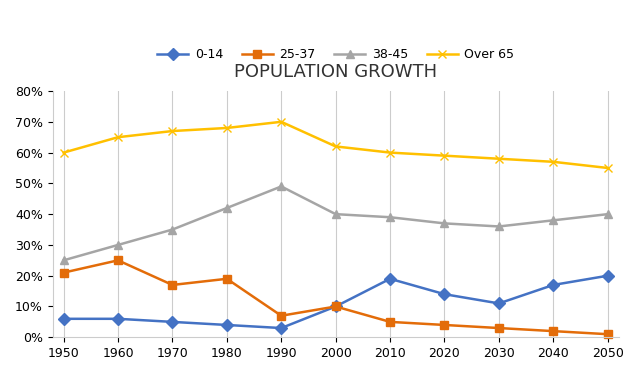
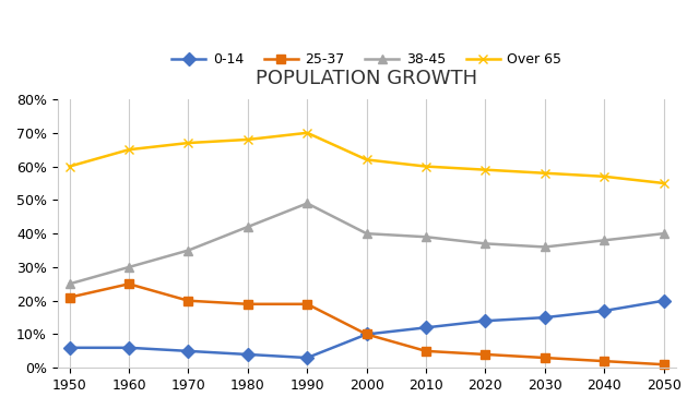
25-37/1970: 17% -> 20%
25-37/1990: 7% -> 19%
0-14/2010: 19% -> 12%
0-14/2030: 11% -> 15%
